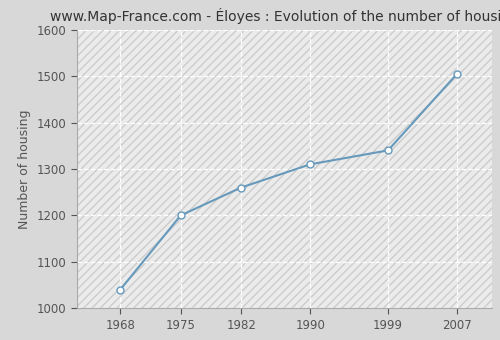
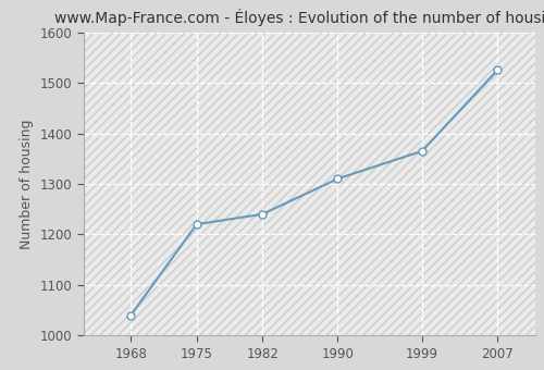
1975: 1200 -> 1220
1982: 1260 -> 1240
1999: 1340 -> 1365
2007: 1505 -> 1525
